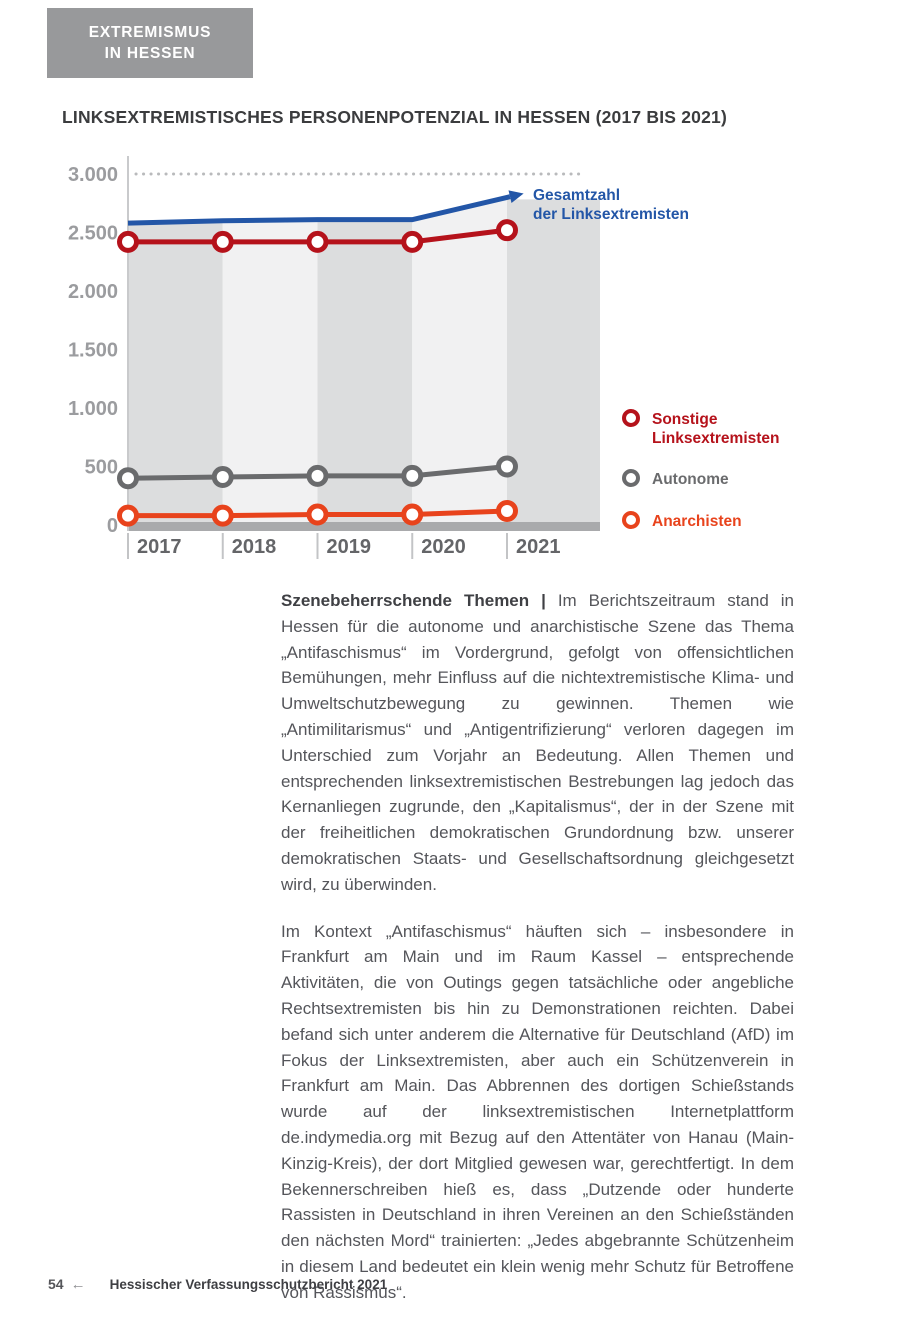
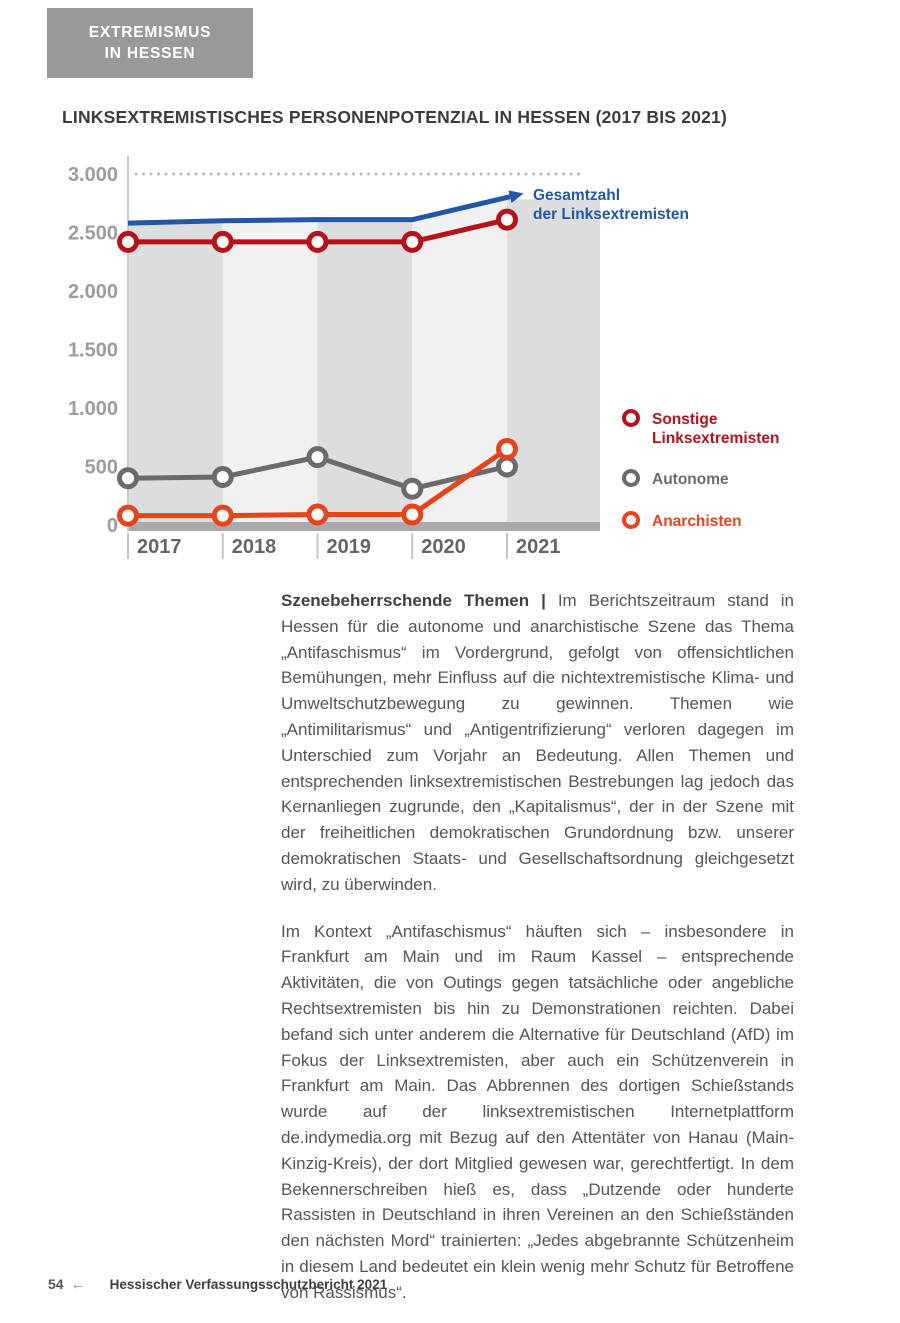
Autonome/2019: 420 -> 580
Autonome/2020: 420 -> 310
Sonstige Linksextremisten/2021: 2520 -> 2610
Anarchisten/2021: 120 -> 650
